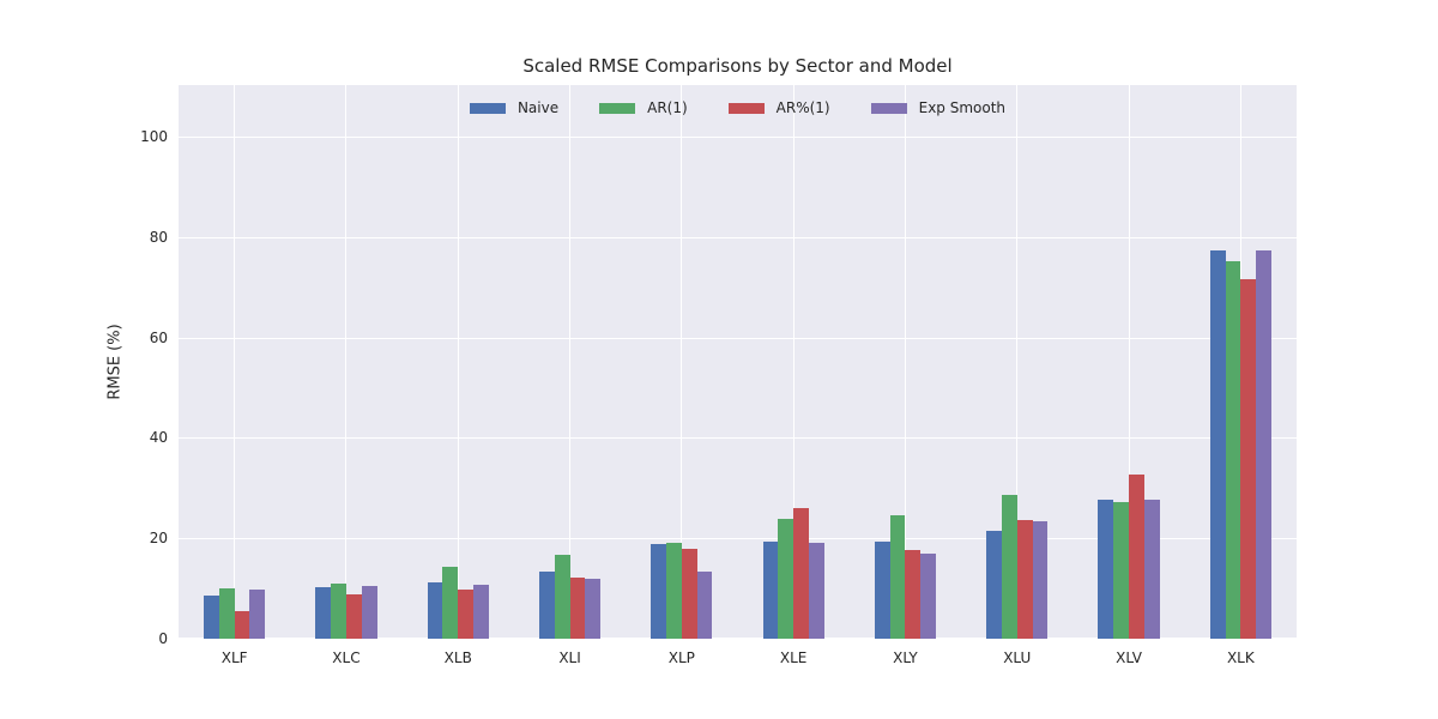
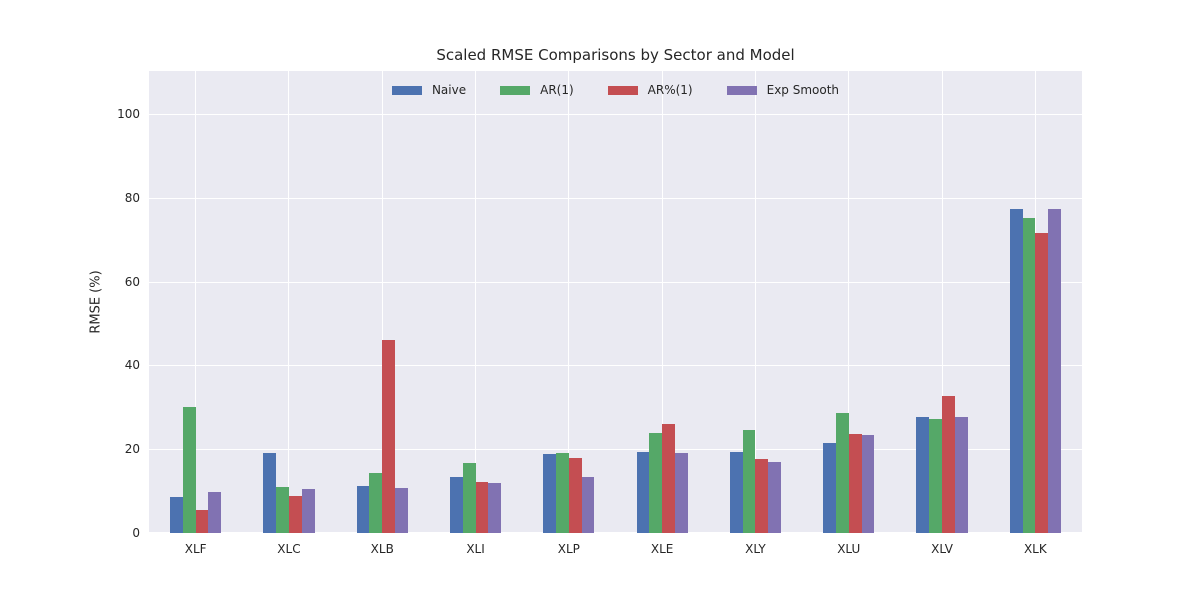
AR(1)/XLF: 10 -> 30
Naive/XLC: 10 -> 19
AR%(1)/XLB: 10 -> 46
